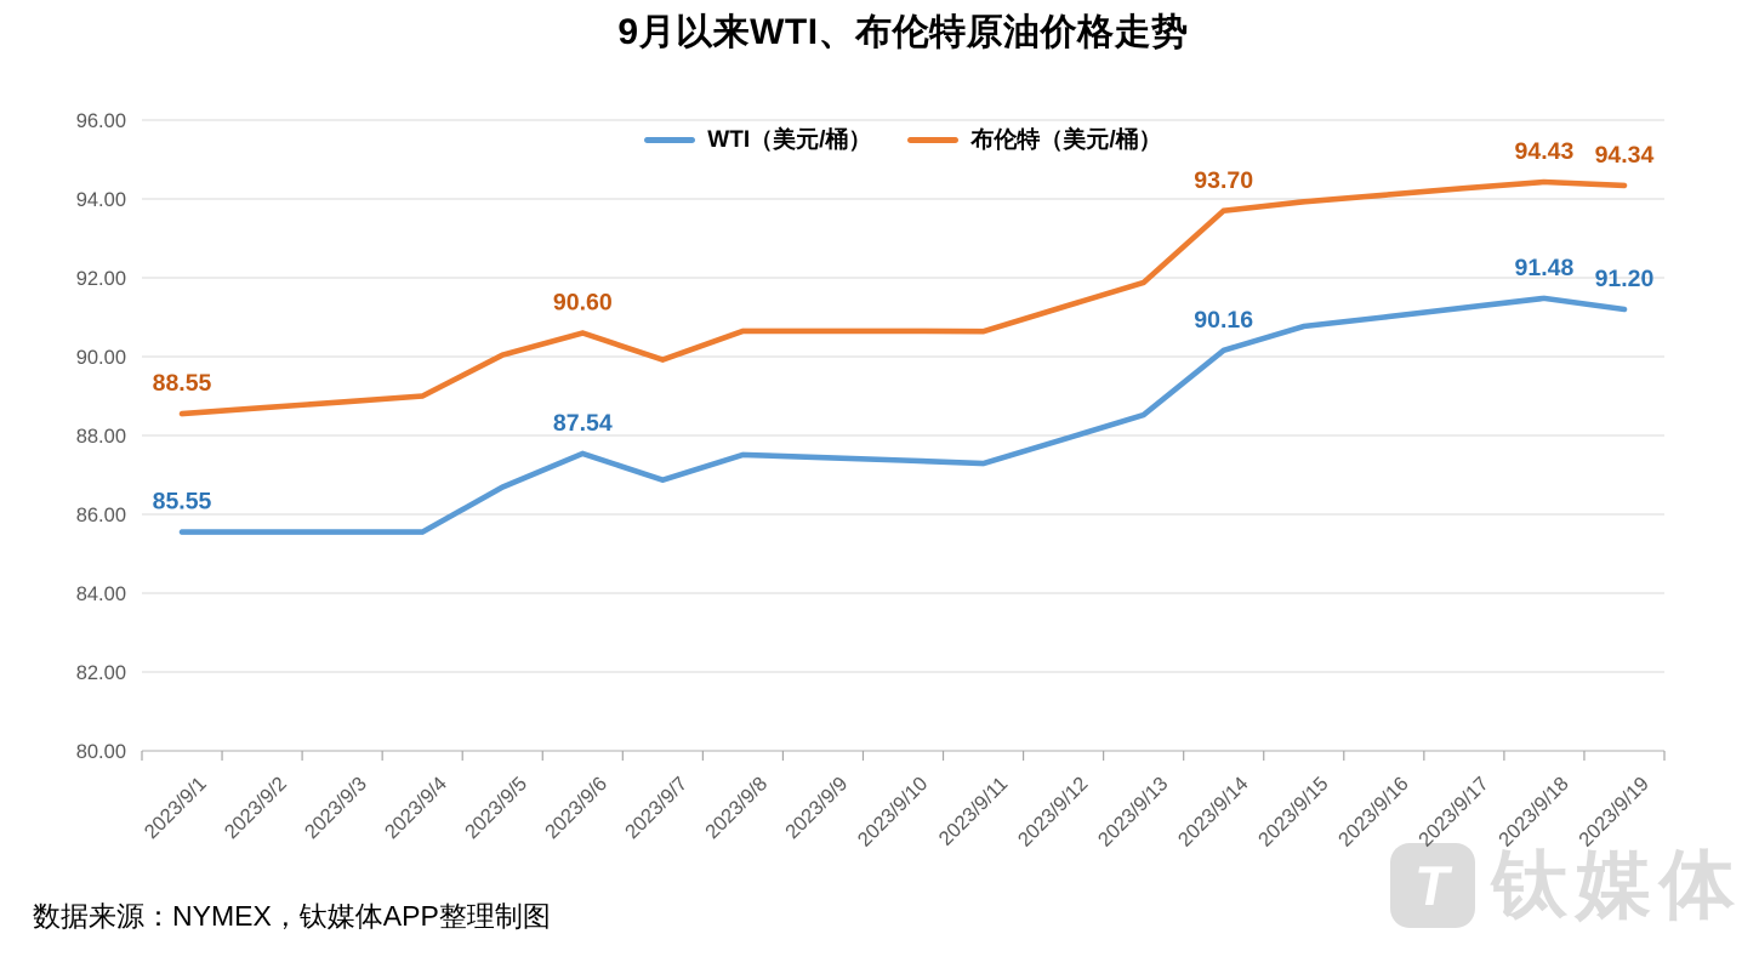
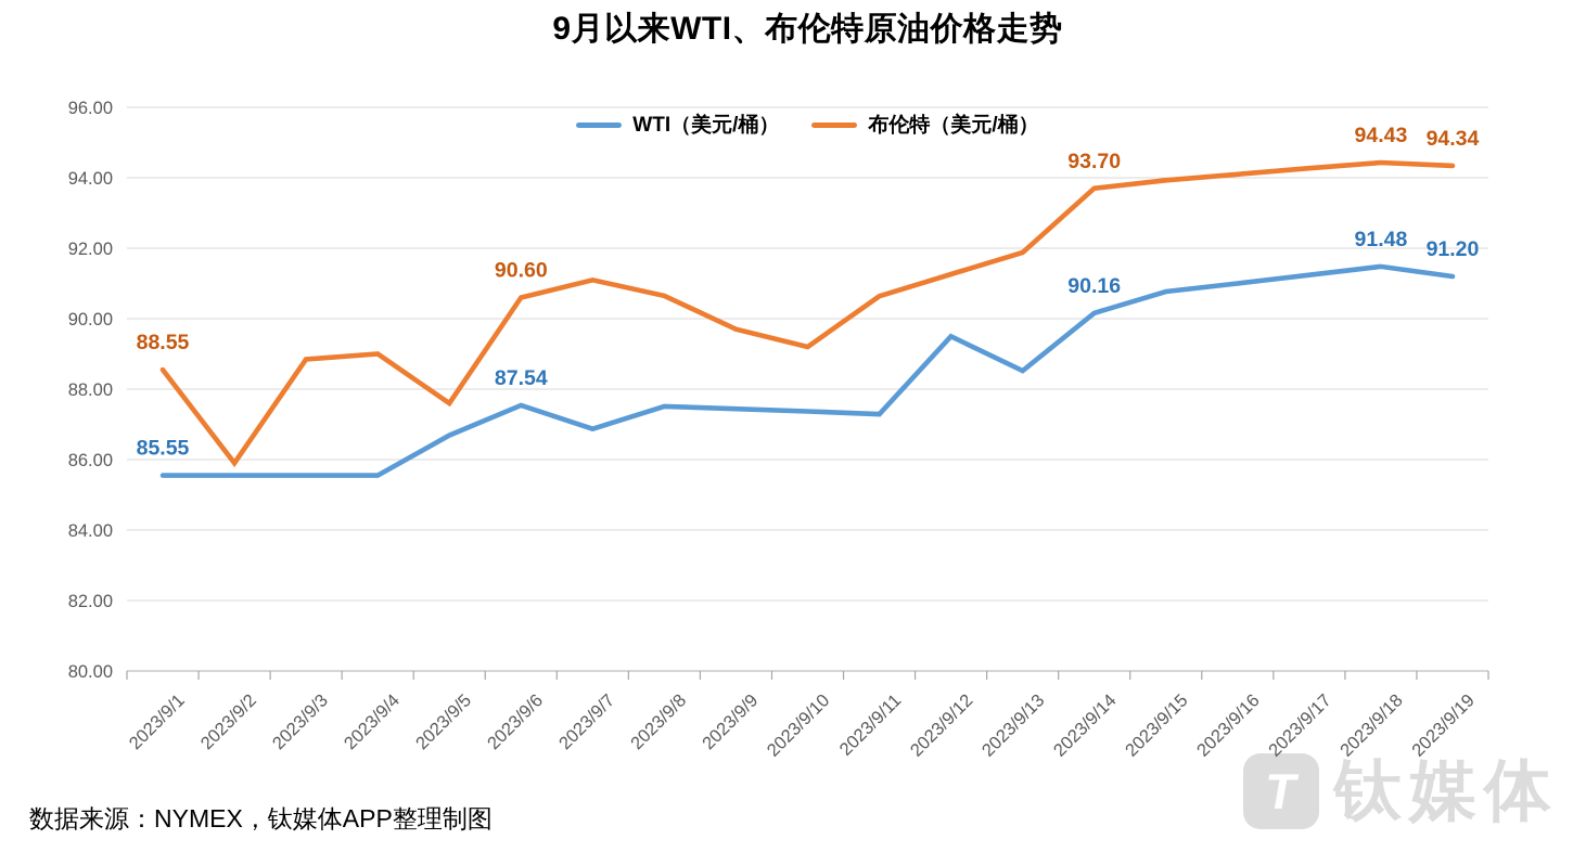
布伦特（美元/桶）/2023/9/2: 88.7 -> 85.9
布伦特（美元/桶）/2023/9/5: 90.0 -> 87.6
布伦特（美元/桶）/2023/9/7: 89.9 -> 91.1
布伦特（美元/桶）/2023/9/9: 90.7 -> 89.7
布伦特（美元/桶）/2023/9/10: 90.7 -> 89.2
WTI（美元/桶）/2023/9/12: 87.9 -> 89.5
